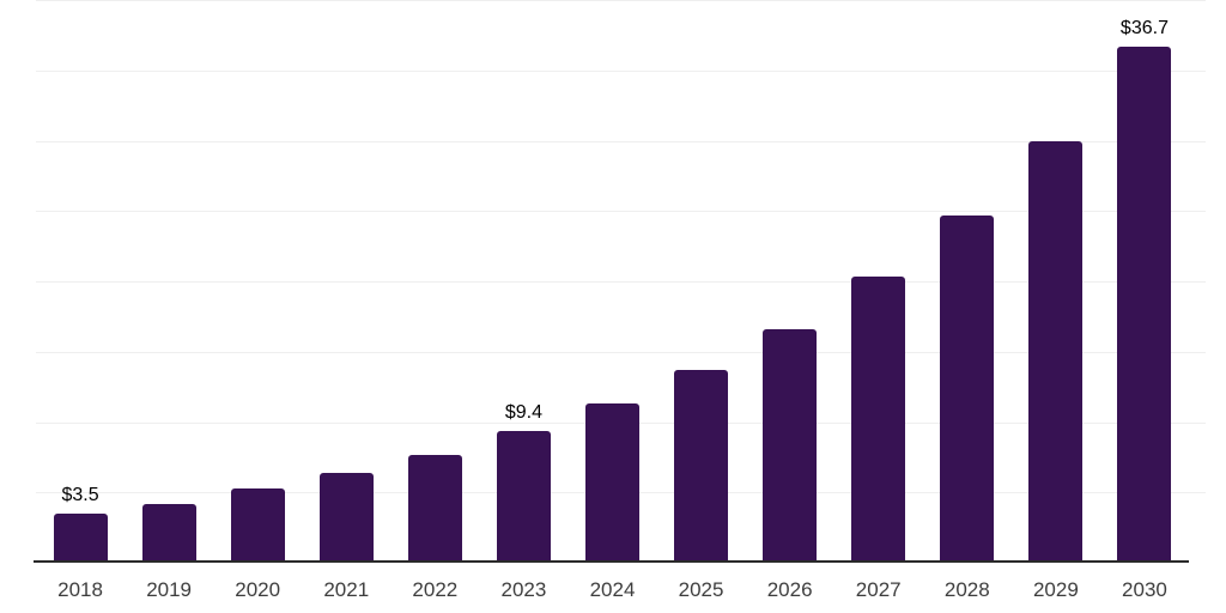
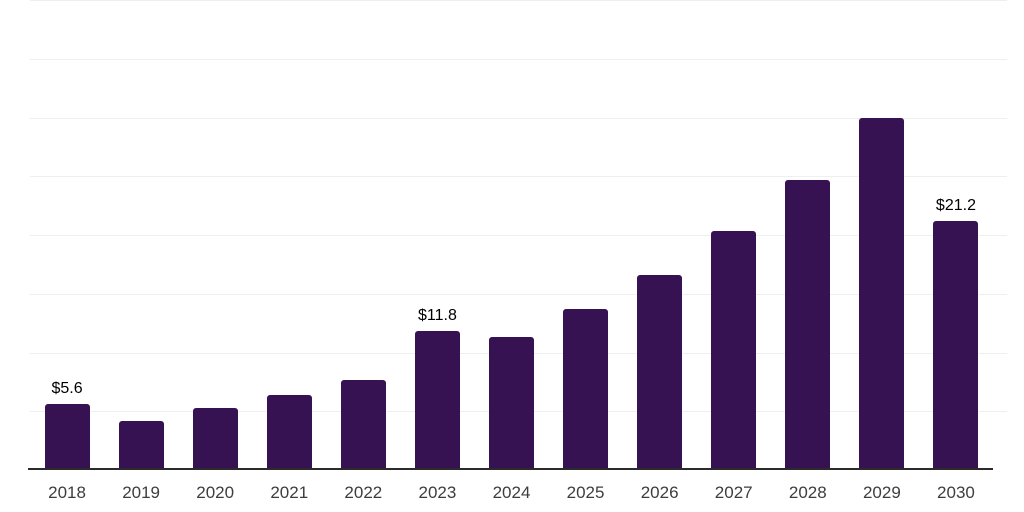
2018: $3.5 -> $5.6
2023: $9.4 -> $11.8
2030: $36.7 -> $21.2
